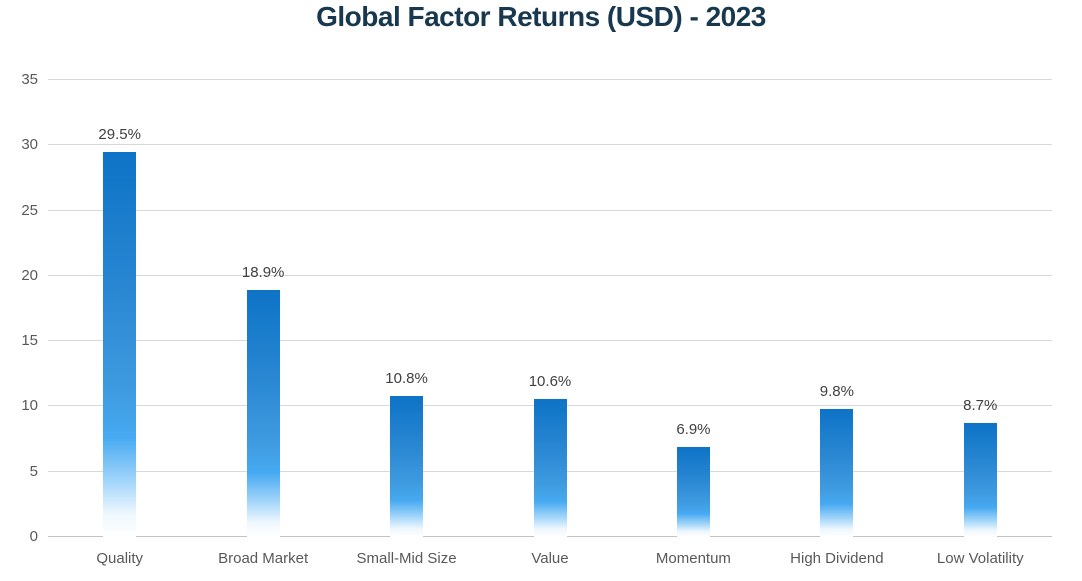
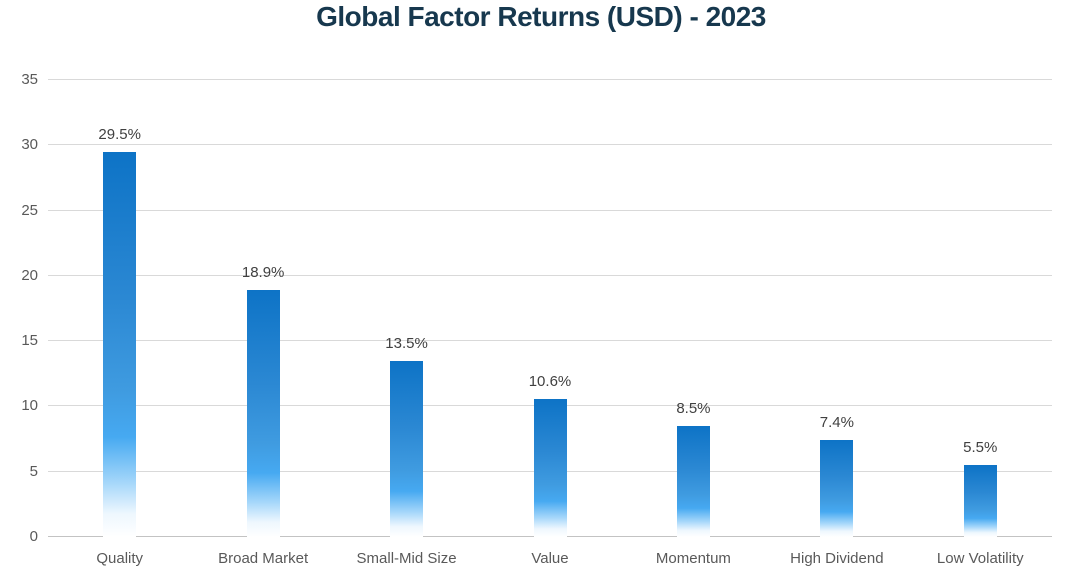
Small-Mid Size: 10.8% -> 13.5%
Momentum: 6.9% -> 8.5%
High Dividend: 9.8% -> 7.4%
Low Volatility: 8.7% -> 5.5%
